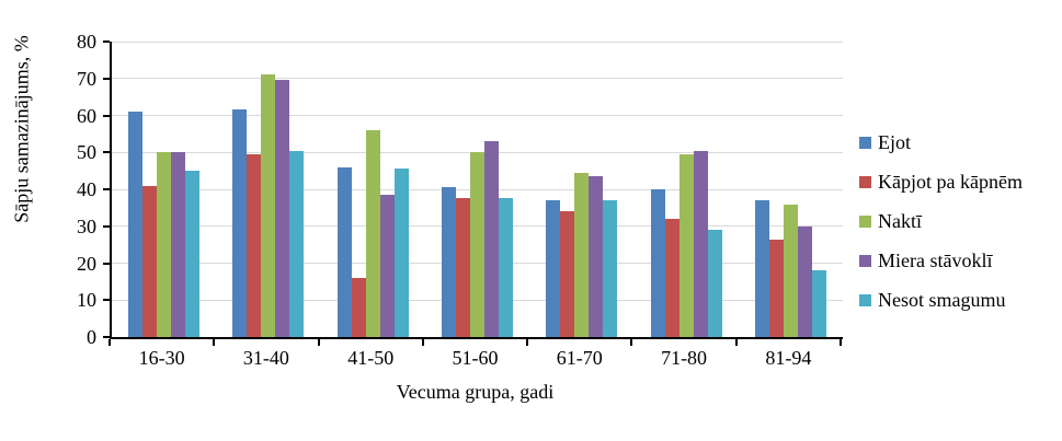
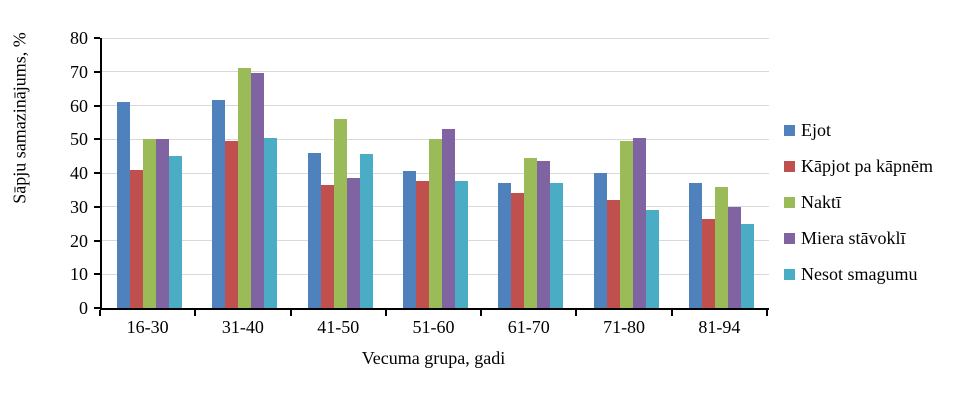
Kāpjot pa kāpnēm/41-50: 16 -> 36
Nesot smagumu/81-94: 18 -> 25
